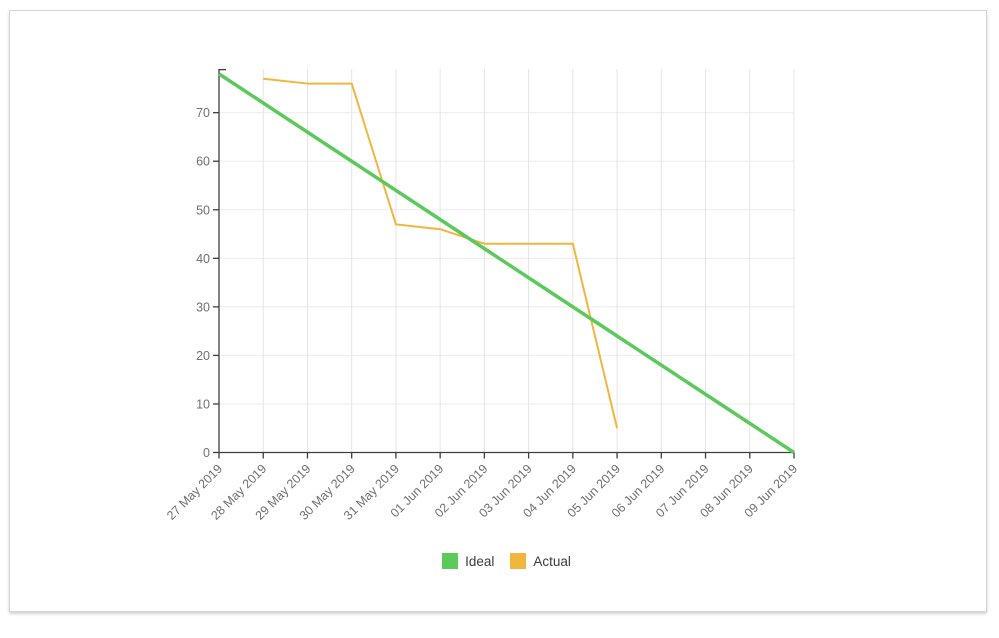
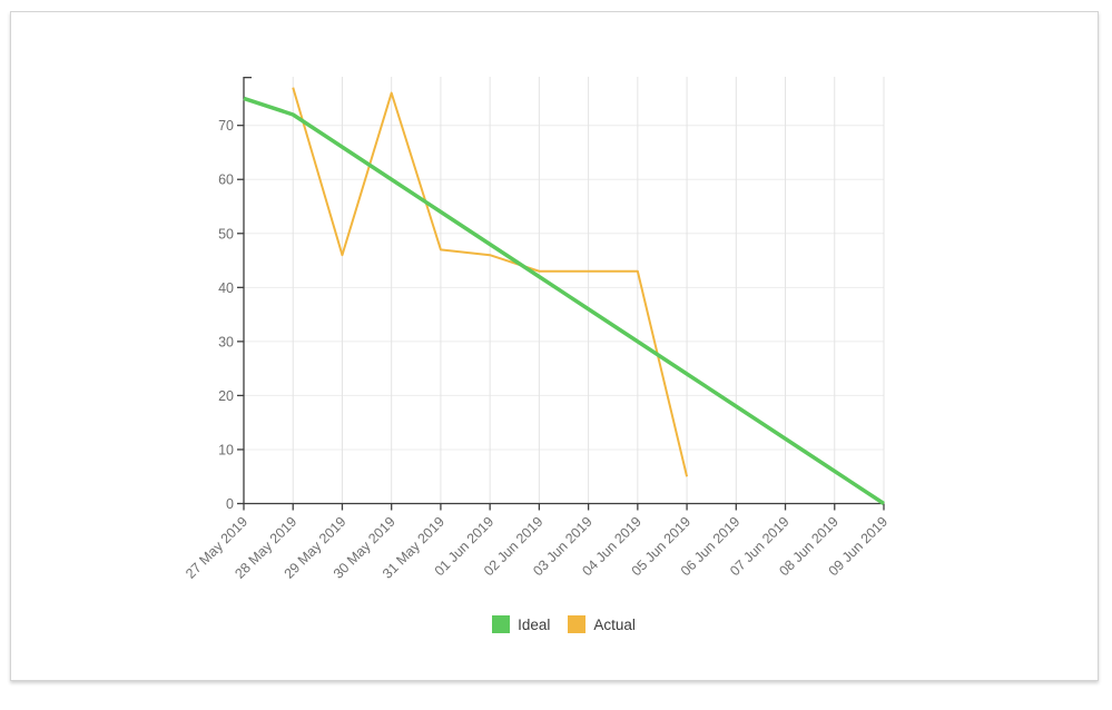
Ideal/27 May 2019: 78 -> 75
Actual/29 May 2019: 76 -> 46
